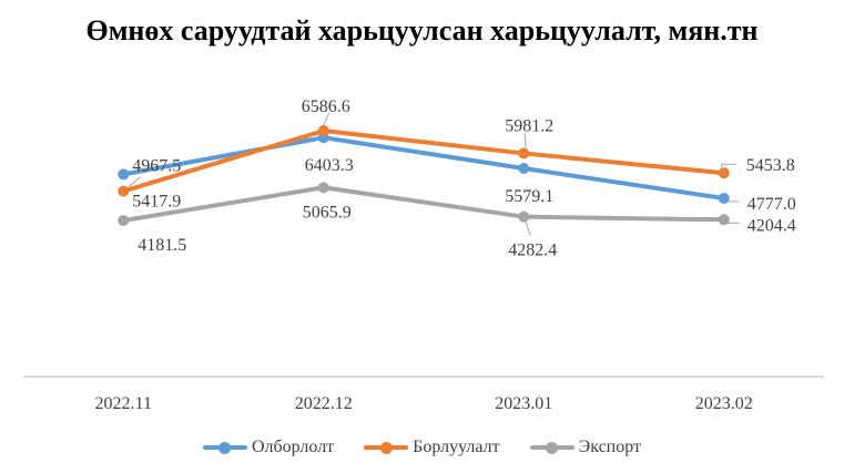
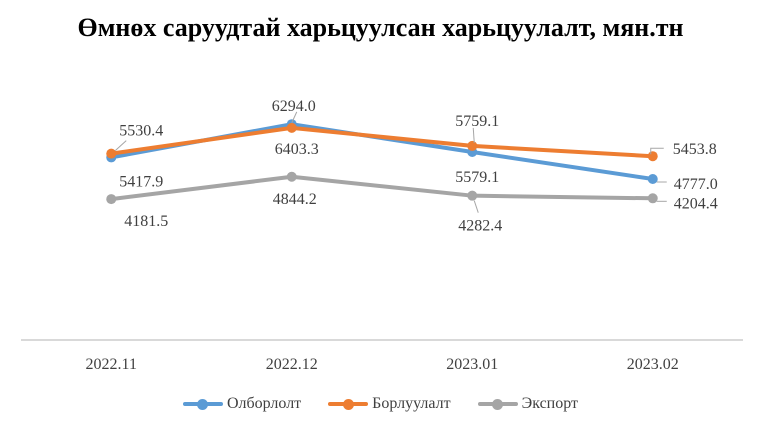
Борлуулалт/2022.11: 4967.5 -> 5530.4
Борлуулалт/2022.12: 6586.6 -> 6294.0
Экспорт/2022.12: 5065.9 -> 4844.2
Борлуулалт/2023.01: 5981.2 -> 5759.1
